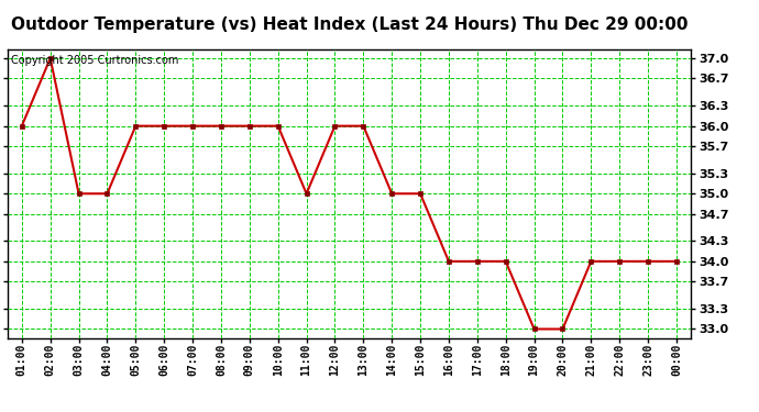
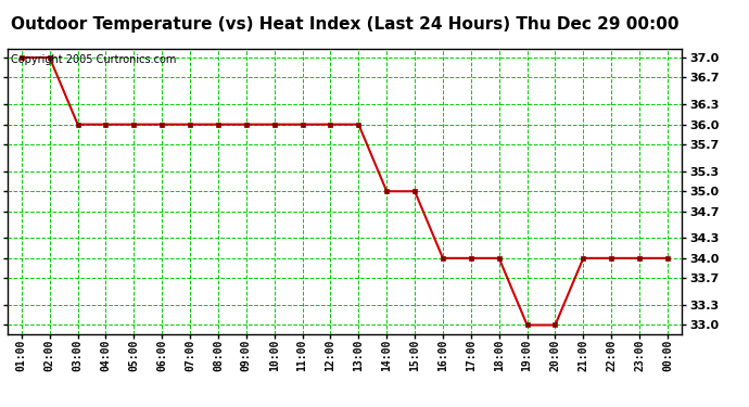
01:00: 36 -> 37
03:00: 35 -> 36
04:00: 35 -> 36
11:00: 35 -> 36
